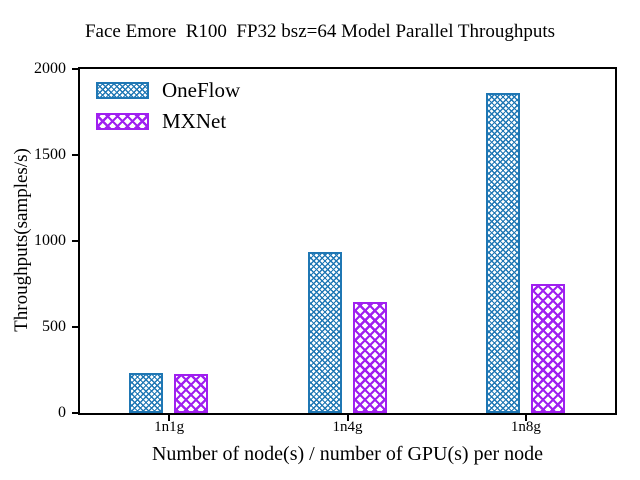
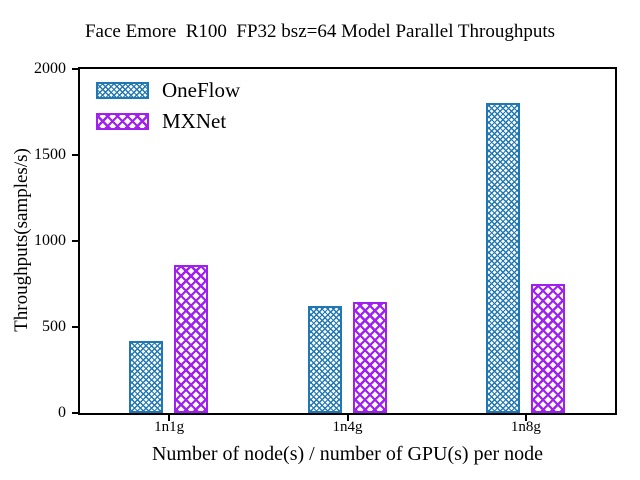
OneFlow/1n1g: 240 -> 420
MXNet/1n1g: 220 -> 860
OneFlow/1n4g: 940 -> 620
OneFlow/1n8g: 1860 -> 1800
